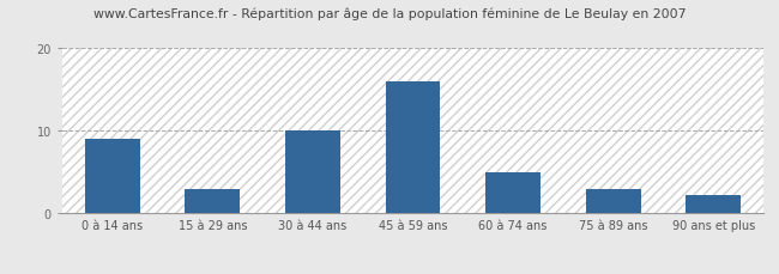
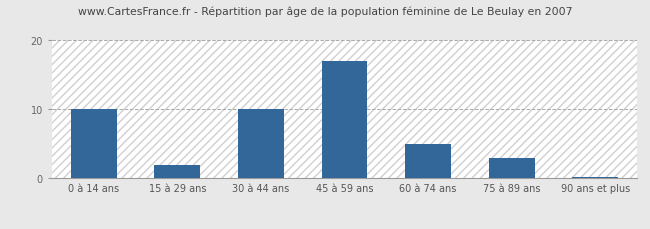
0 à 14 ans: 9.0 -> 10.0
15 à 29 ans: 3.0 -> 2.0
45 à 59 ans: 16.0 -> 17.0
90 ans et plus: 2.2 -> 0.2
